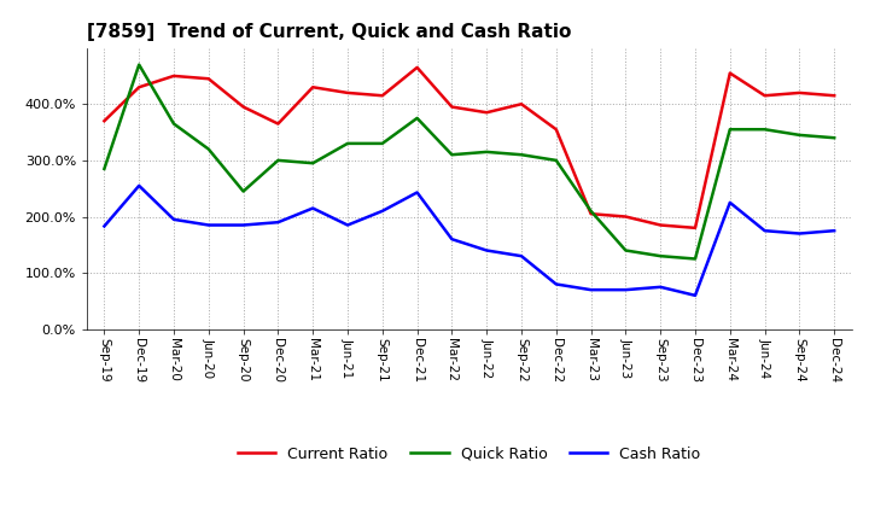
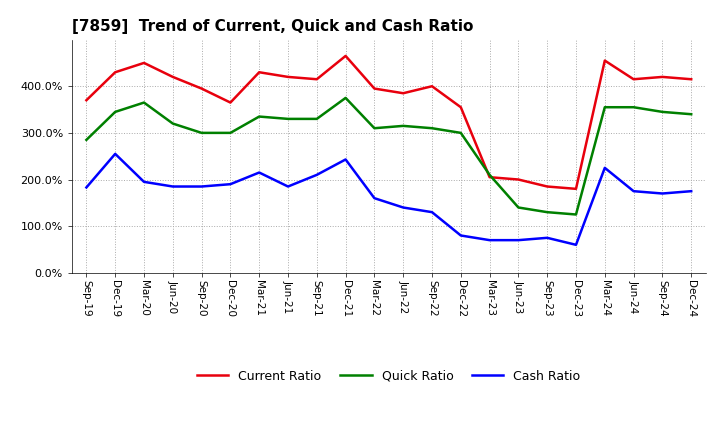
Quick Ratio/Dec-19: 470% -> 345%
Current Ratio/Jun-20: 445% -> 420%
Quick Ratio/Sep-20: 245% -> 300%
Quick Ratio/Mar-21: 295% -> 335%
